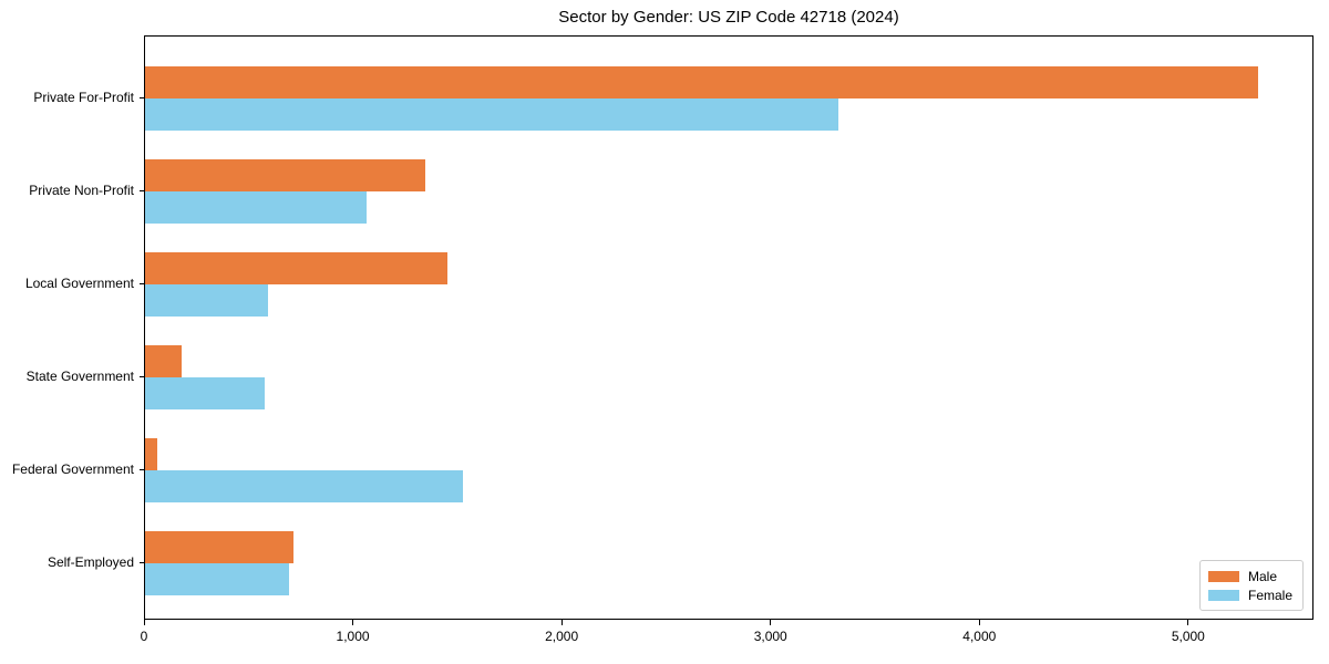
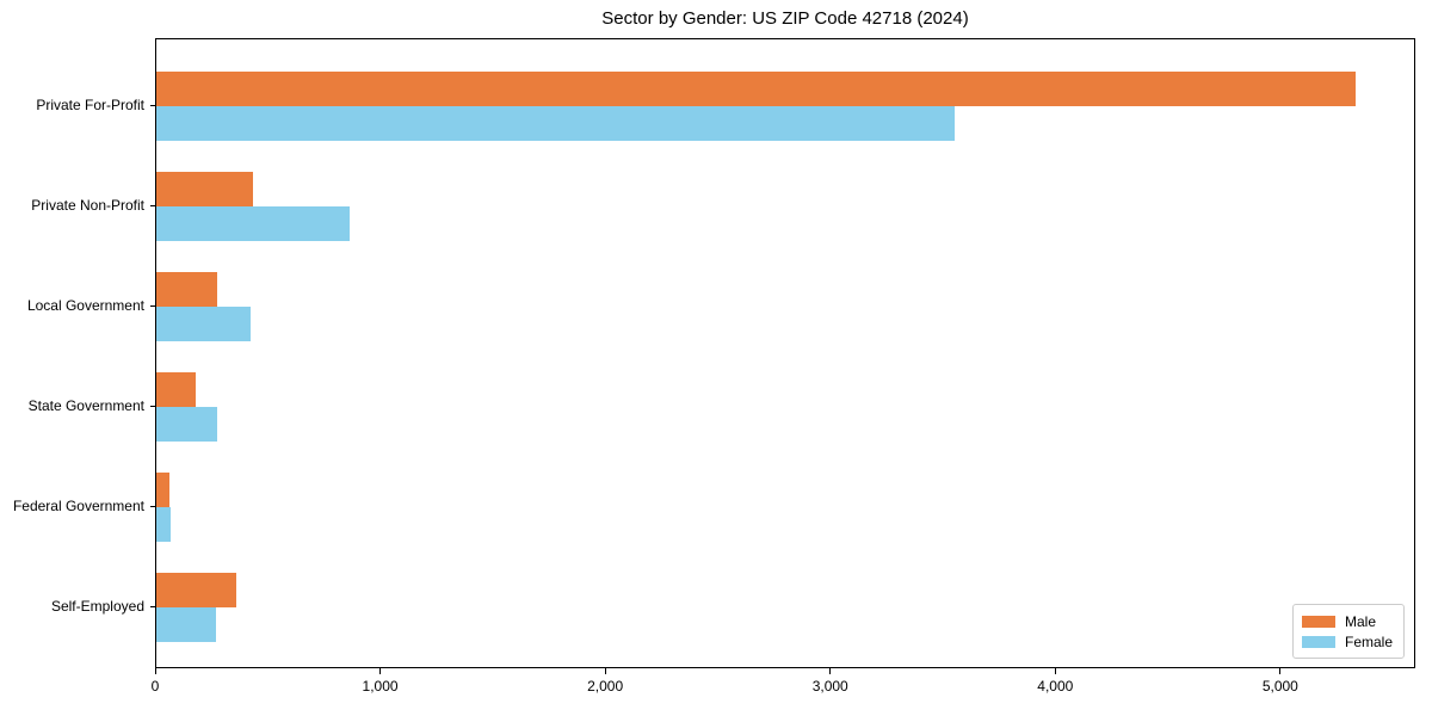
Female/Private For-Profit: 3320 -> 3550
Male/Private Non-Profit: 1340 -> 430
Female/Private Non-Profit: 1060 -> 860
Male/Local Government: 1450 -> 270
Female/Local Government: 590 -> 420
Female/State Government: 570 -> 270
Female/Federal Government: 1520 -> 60
Male/Self-Employed: 710 -> 360
Female/Self-Employed: 690 -> 260
